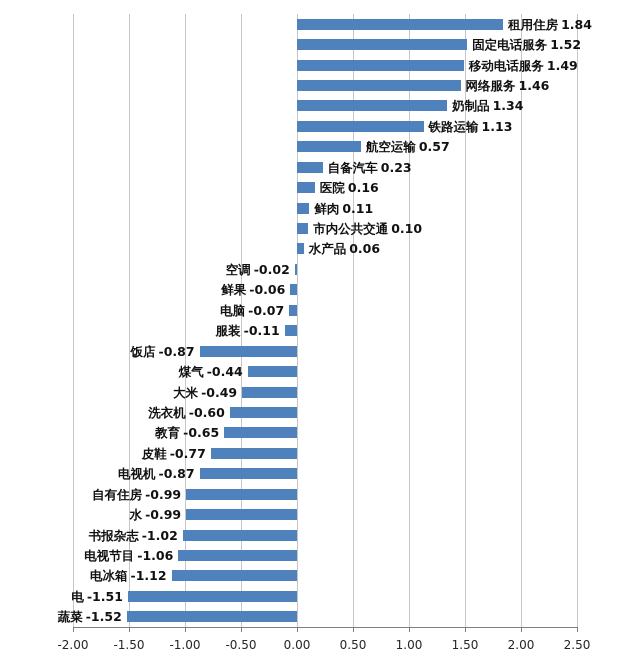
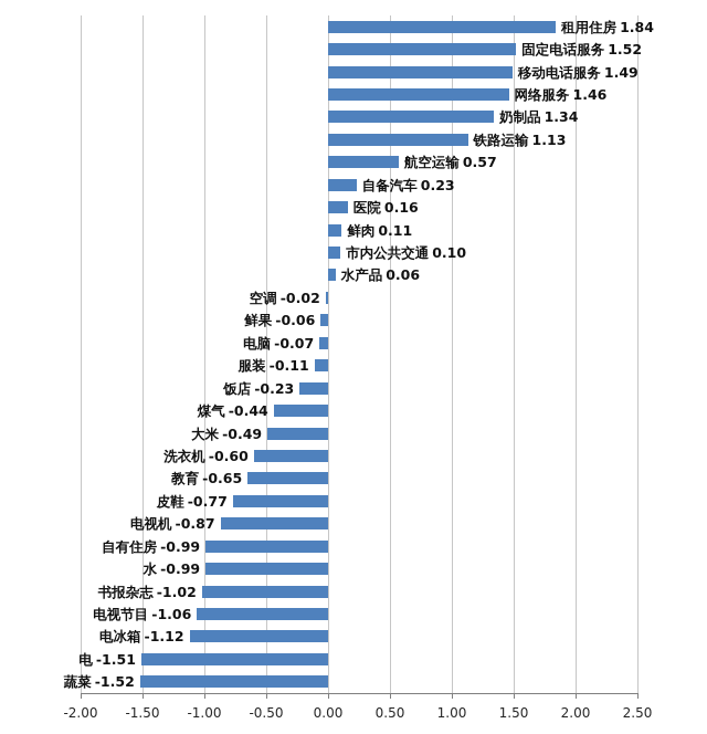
饭店: -0.87 -> -0.23
